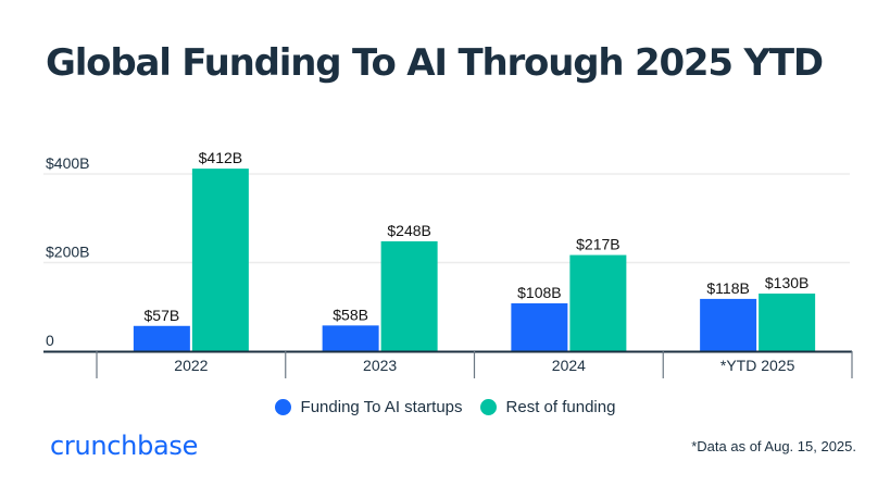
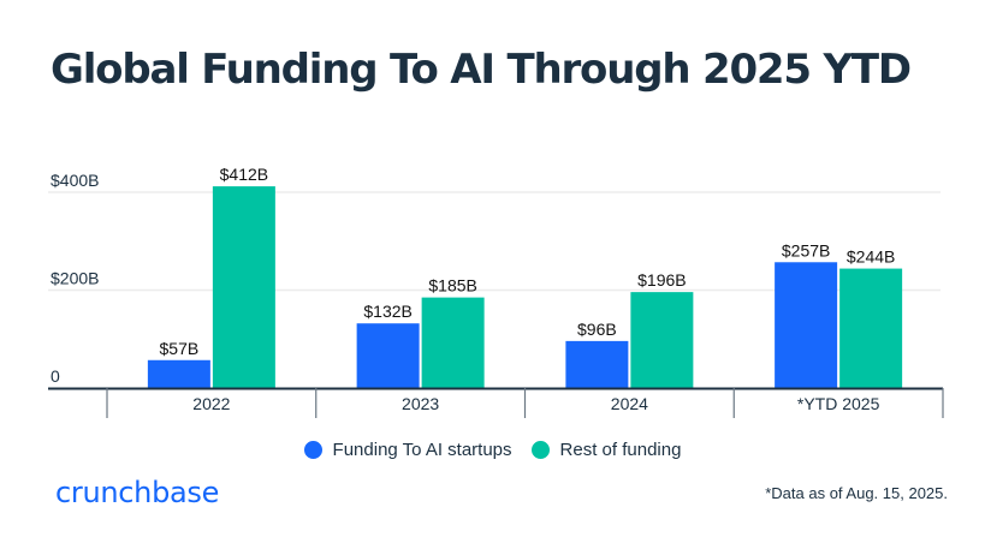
Funding To AI startups/2023: $58B -> $132B
Rest of funding/2023: $248B -> $185B
Funding To AI startups/2024: $108B -> $96B
Rest of funding/2024: $217B -> $196B
Funding To AI startups/*YTD 2025: $118B -> $257B
Rest of funding/*YTD 2025: $130B -> $244B
